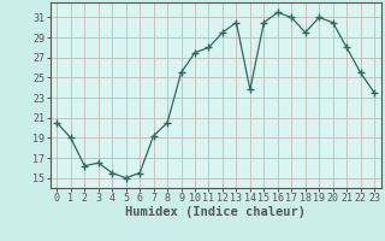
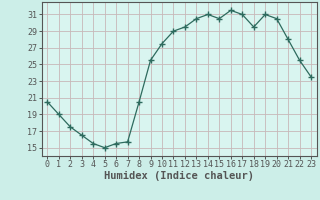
2: 16.2 -> 17.5
7: 19.2 -> 15.7
11: 28.0 -> 29.0
14: 23.8 -> 31.0
